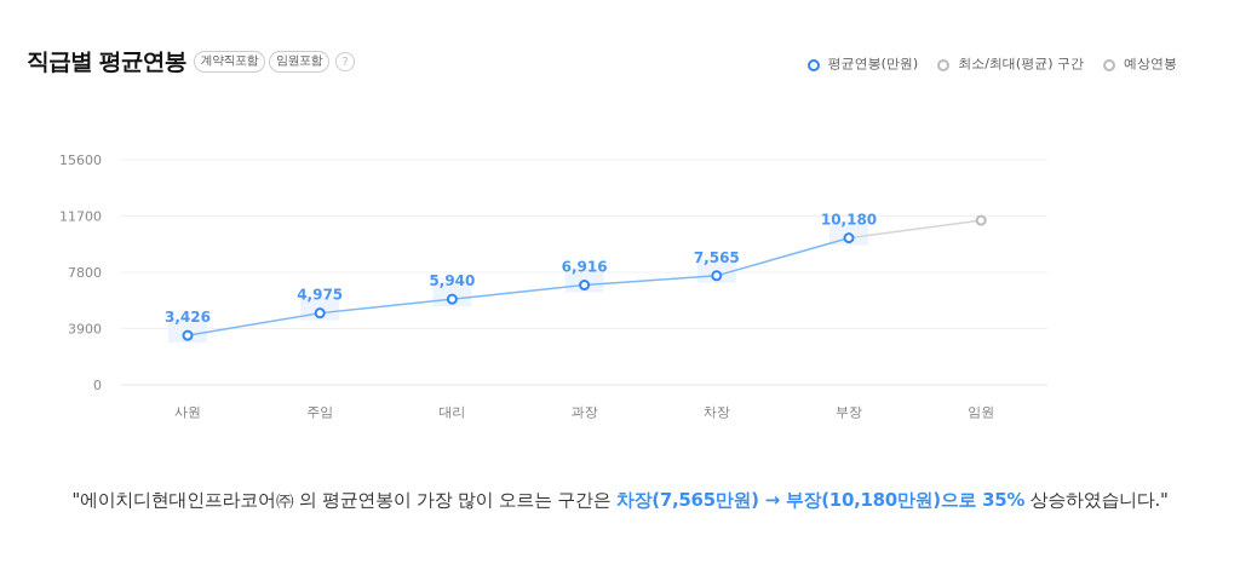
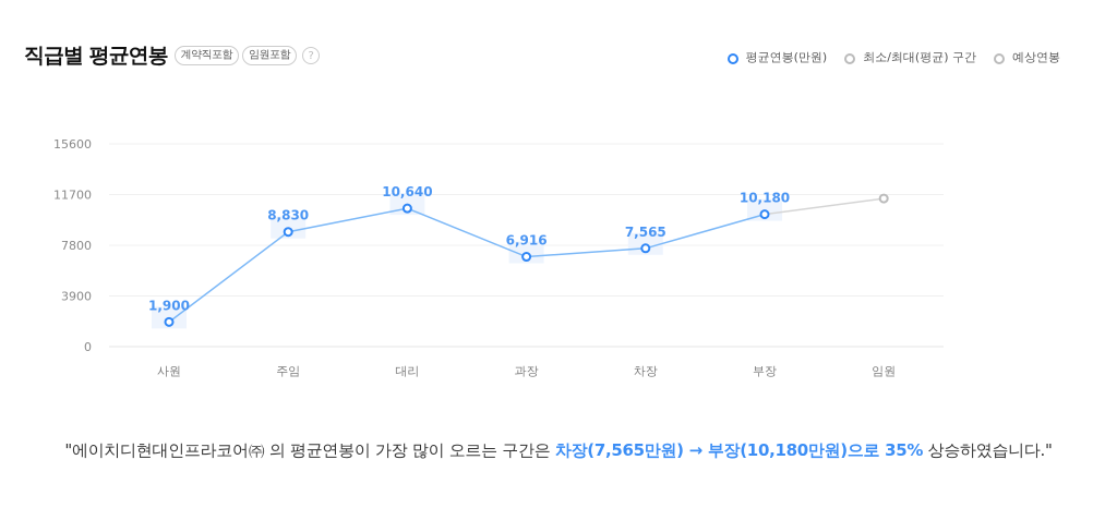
평균연봉(만원)/사원: 3,426 -> 1,900
평균연봉(만원)/주임: 4,975 -> 8,830
평균연봉(만원)/대리: 5,940 -> 10,640
